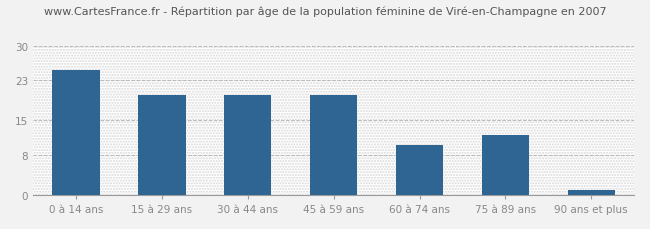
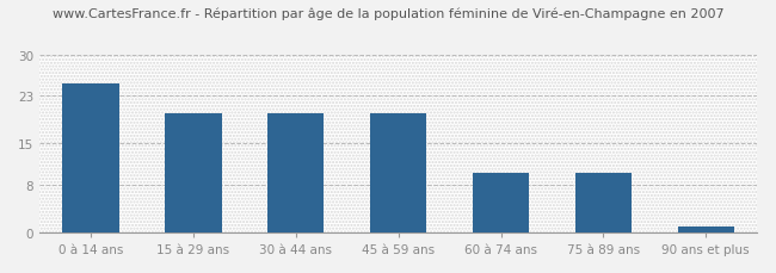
75 à 89 ans: 12 -> 10
